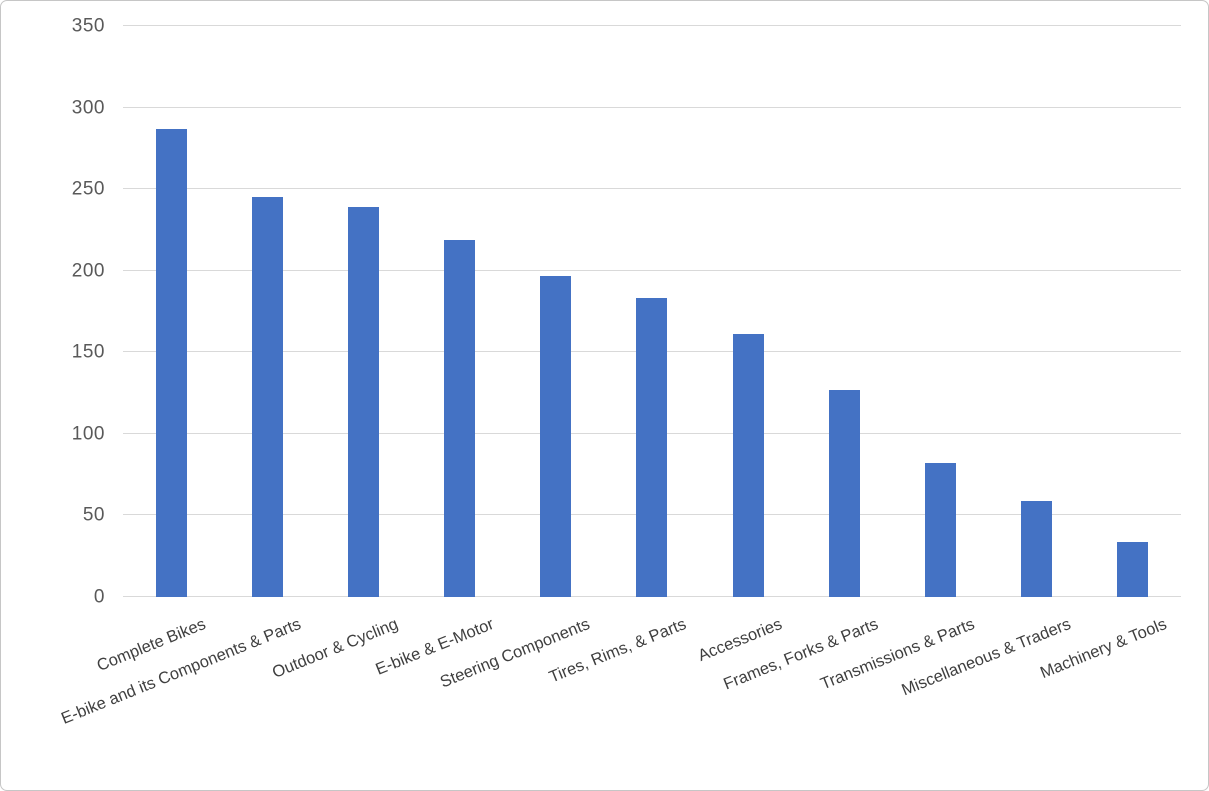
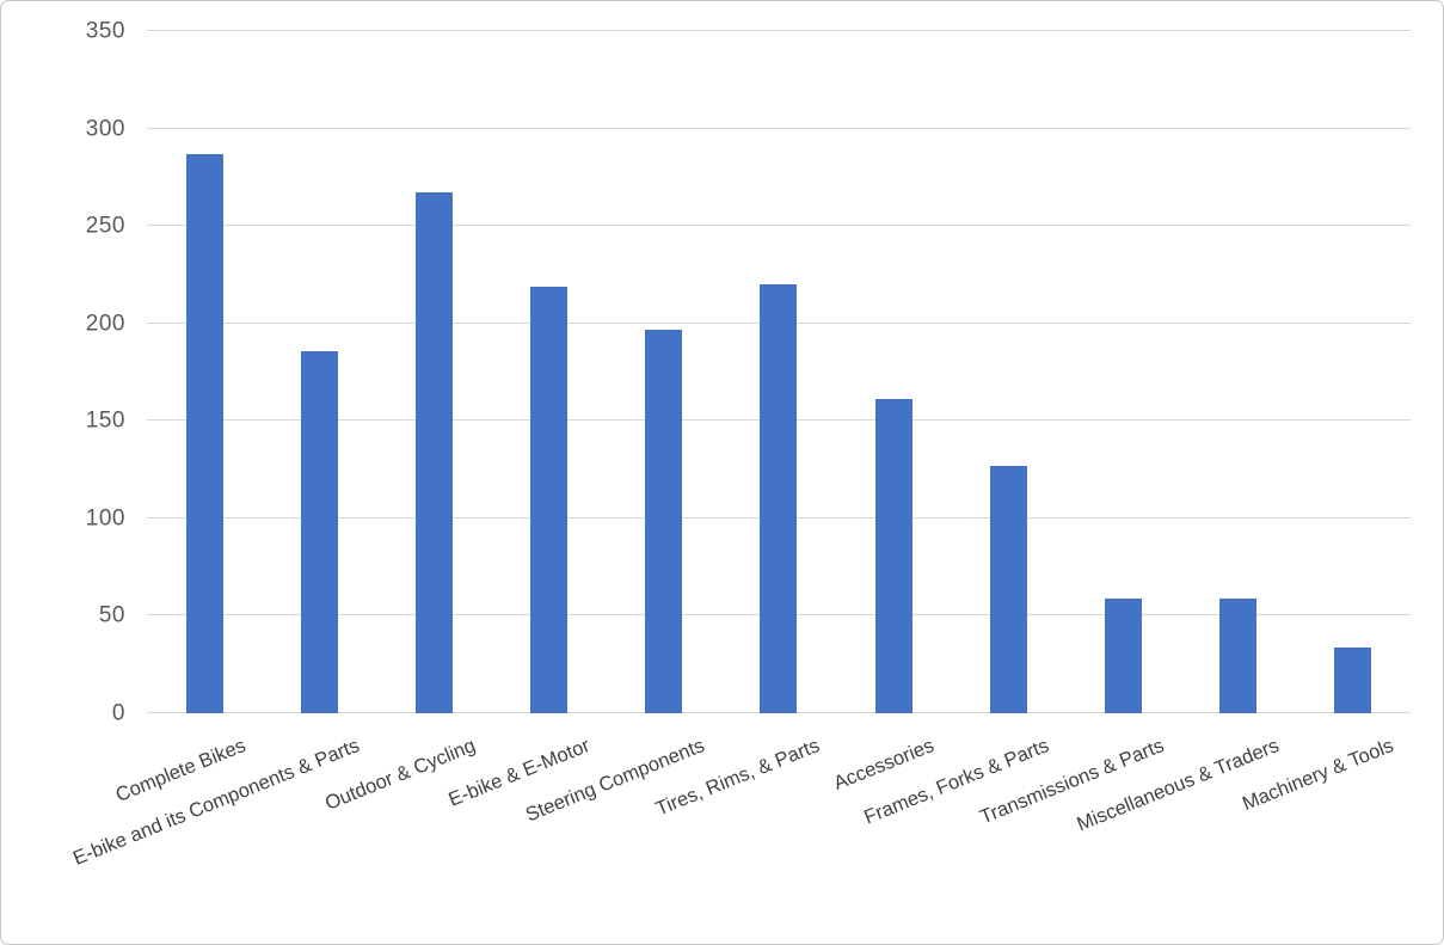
E-bike and its Components & Parts: 245 -> 186
Outdoor & Cycling: 239 -> 267
Tires, Rims, & Parts: 183 -> 220
Transmissions & Parts: 82 -> 59
